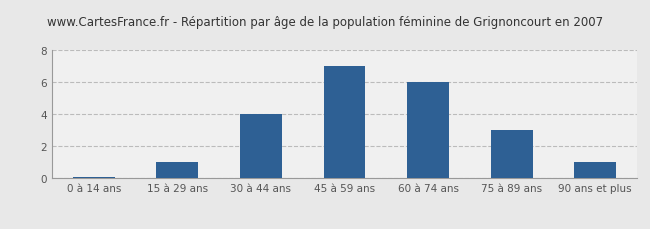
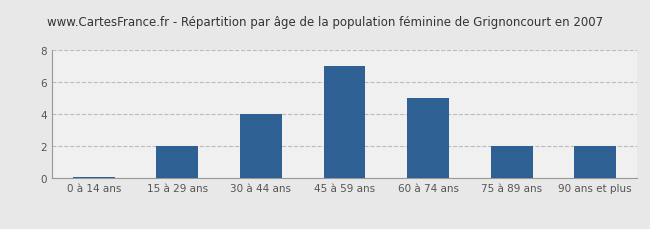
15 à 29 ans: 1.0 -> 2.0
60 à 74 ans: 6.0 -> 5.0
75 à 89 ans: 3.0 -> 2.0
90 ans et plus: 1.0 -> 2.0
